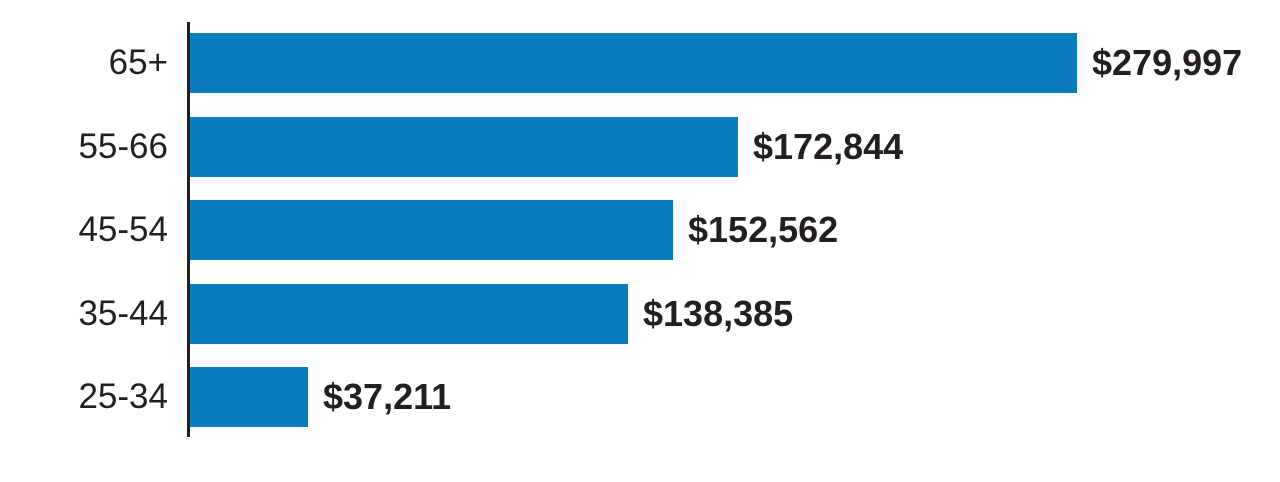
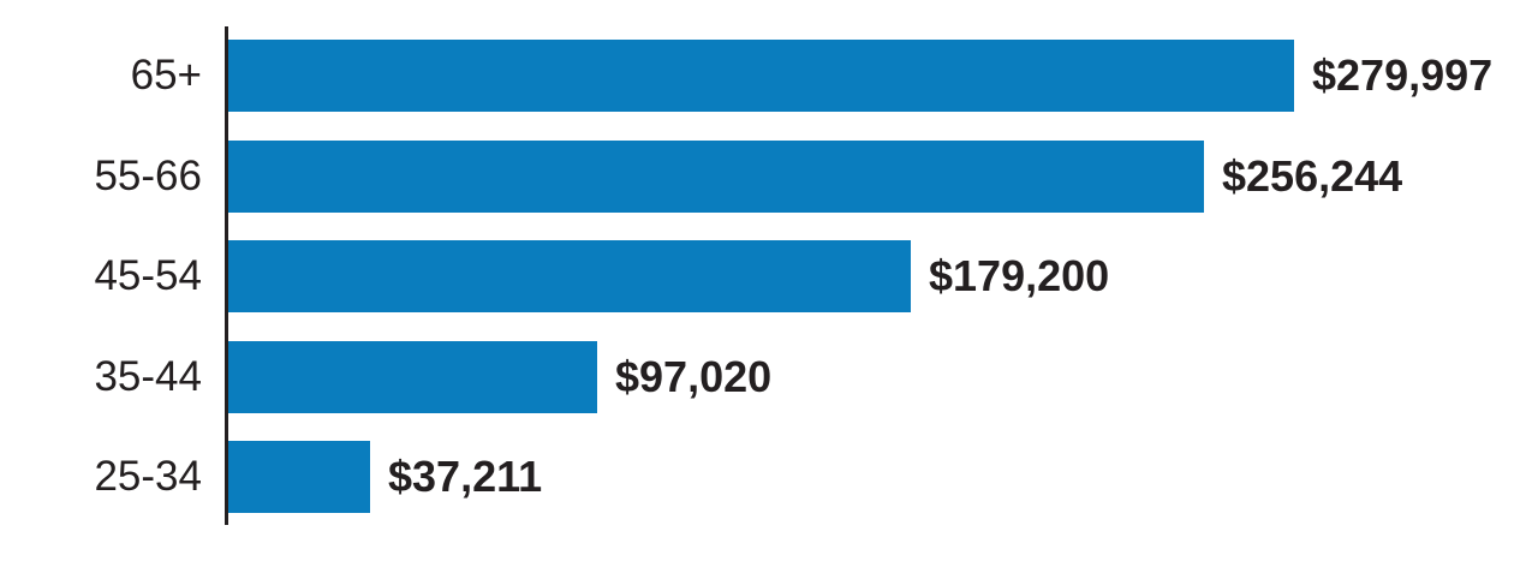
55-66: $172,844 -> $256,244
45-54: $152,562 -> $179,200
35-44: $138,385 -> $97,020
